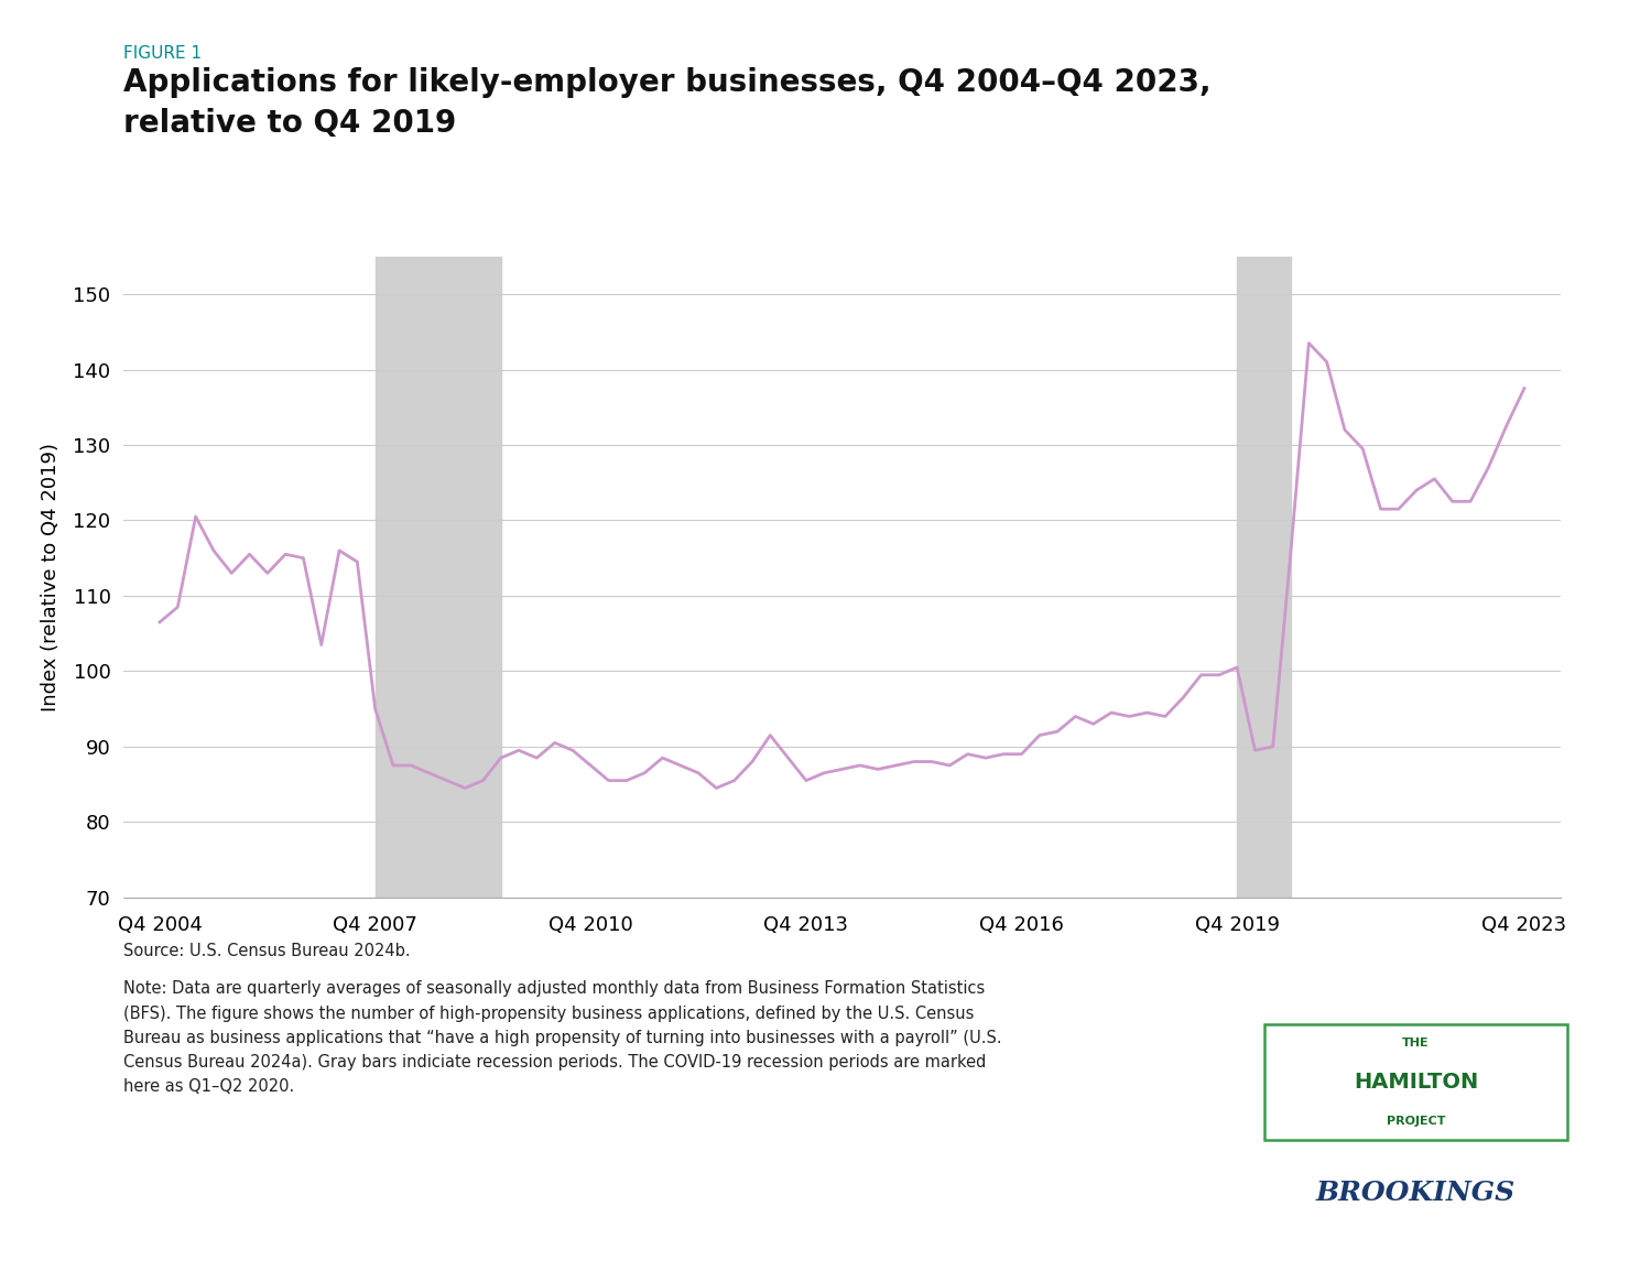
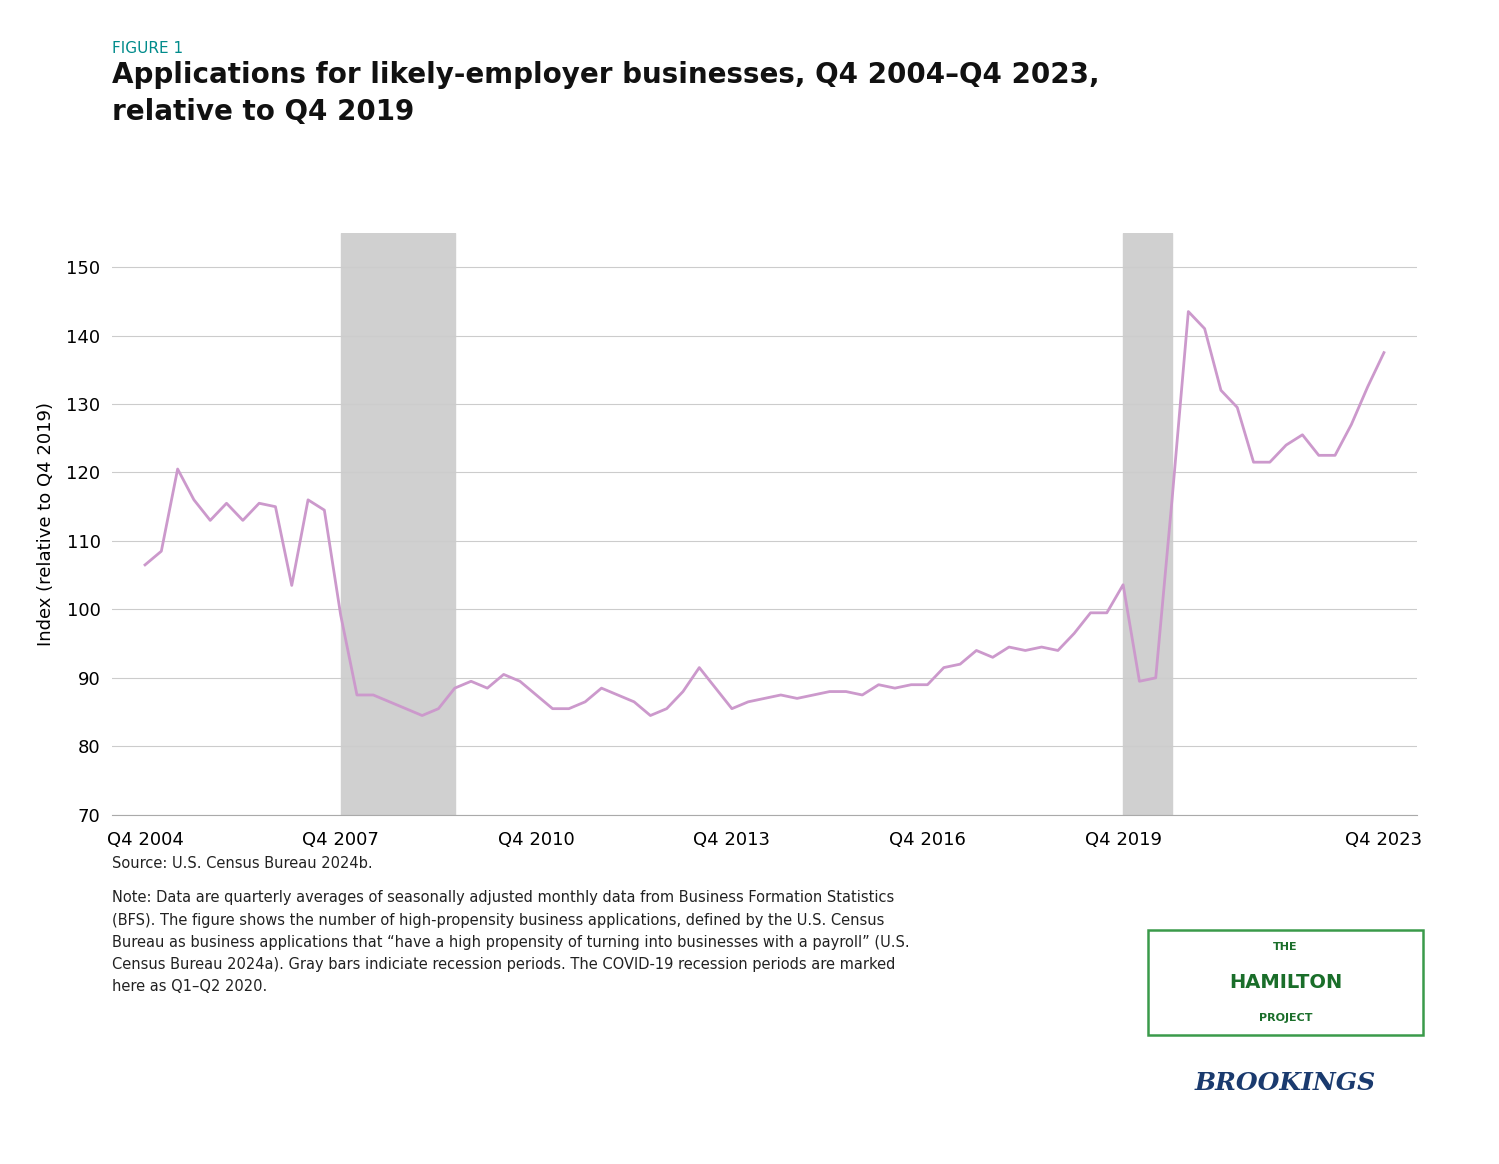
Q4 2007: 95.0 -> 99.2
Q4 2019: 100.5 -> 103.6
